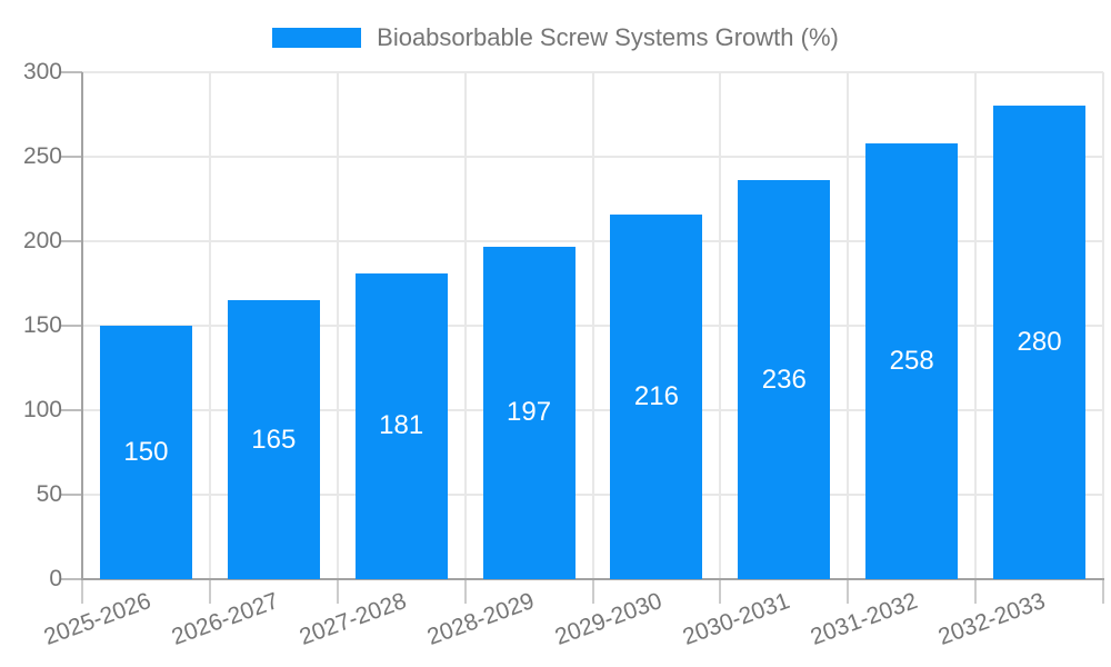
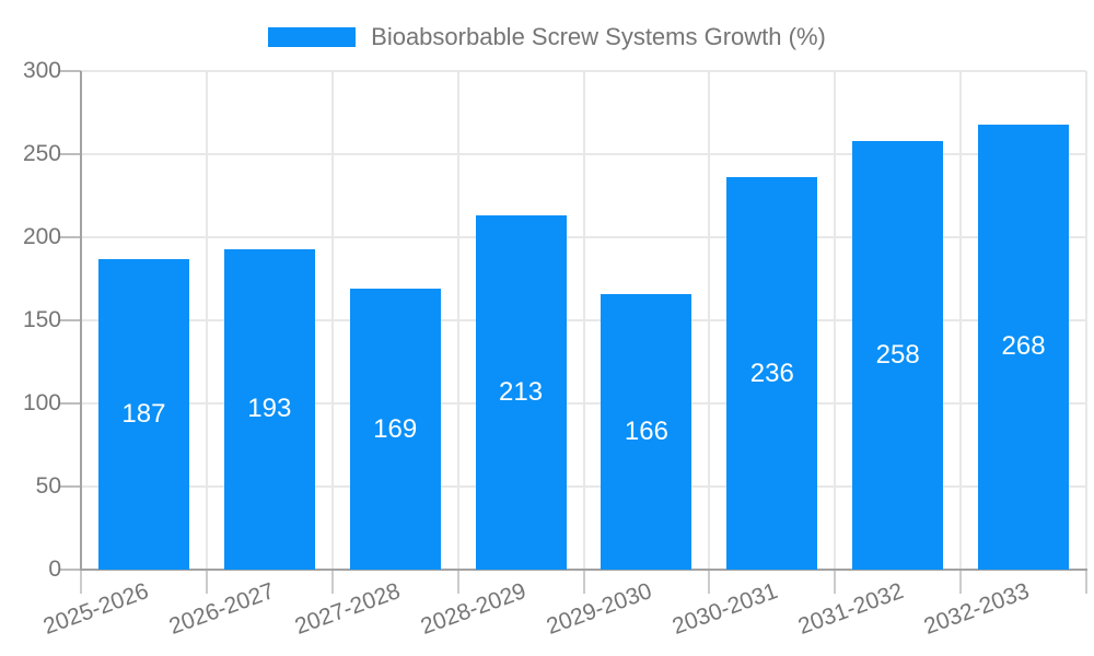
2025-2026: 150 -> 187
2026-2027: 165 -> 193
2027-2028: 181 -> 169
2028-2029: 197 -> 213
2029-2030: 216 -> 166
2032-2033: 280 -> 268
